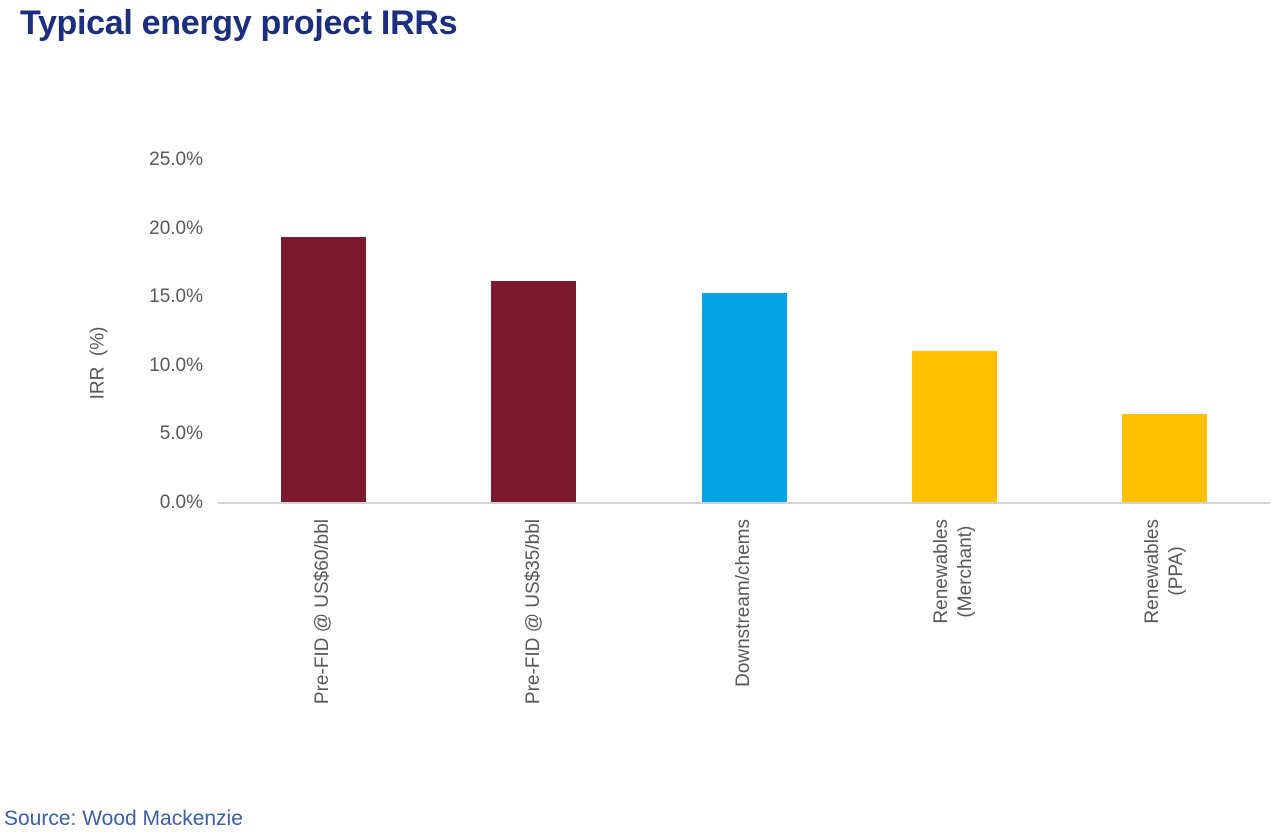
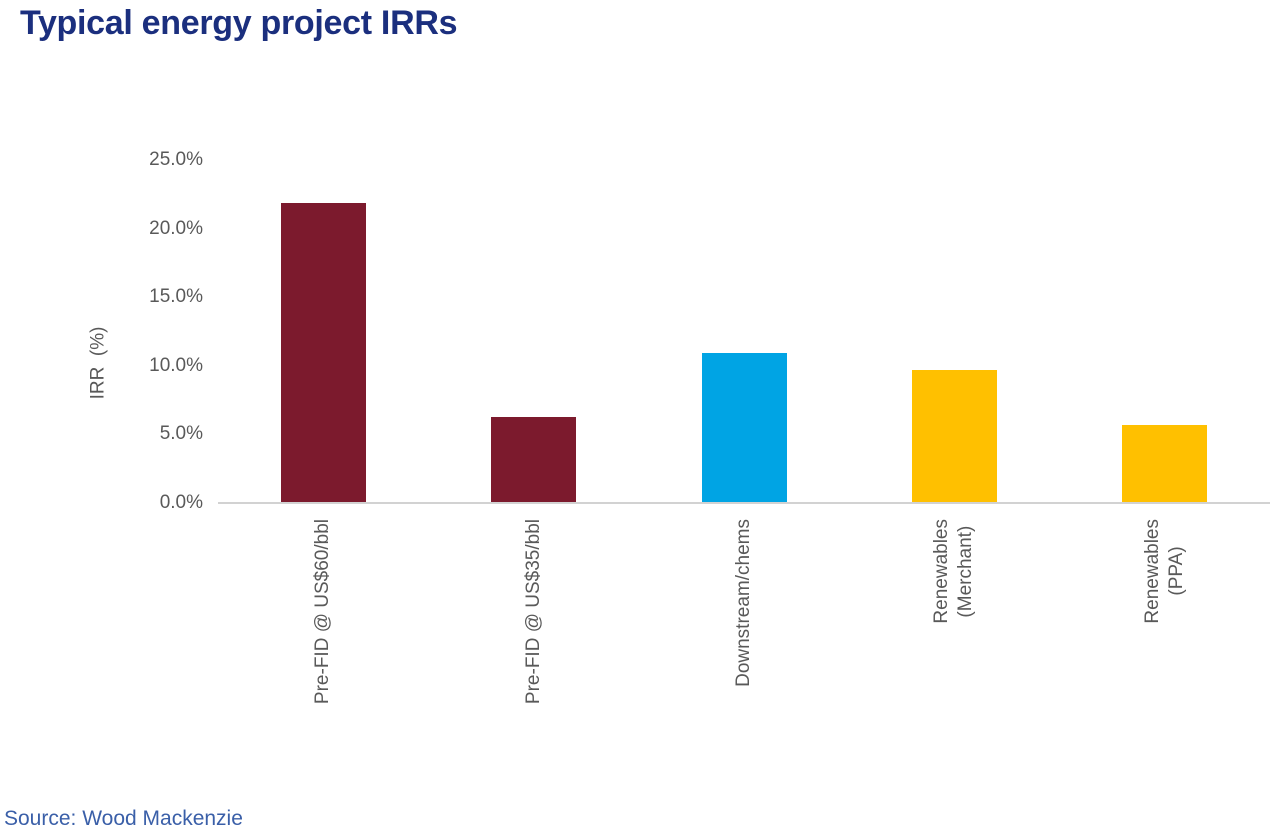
Pre-FID @ US$60/bbl: 19.4% -> 21.9%
Pre-FID @ US$35/bbl: 16.2% -> 6.3%
Downstream/chems: 15.3% -> 10.9%
Renewables (Merchant): 11.1% -> 9.7%
Renewables (PPA): 6.5% -> 5.7%
